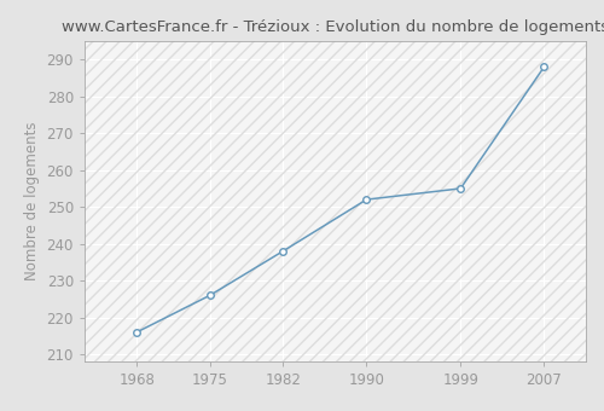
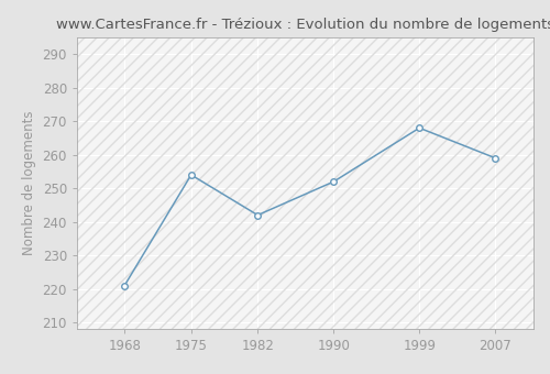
1968: 216 -> 221
1975: 226 -> 254
1982: 238 -> 242
1999: 255 -> 268
2007: 288 -> 259
